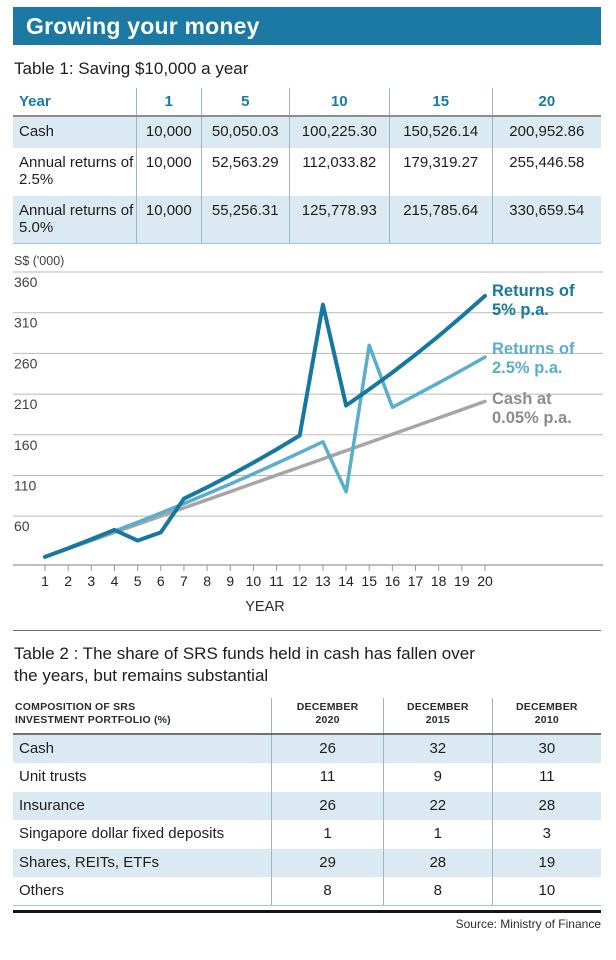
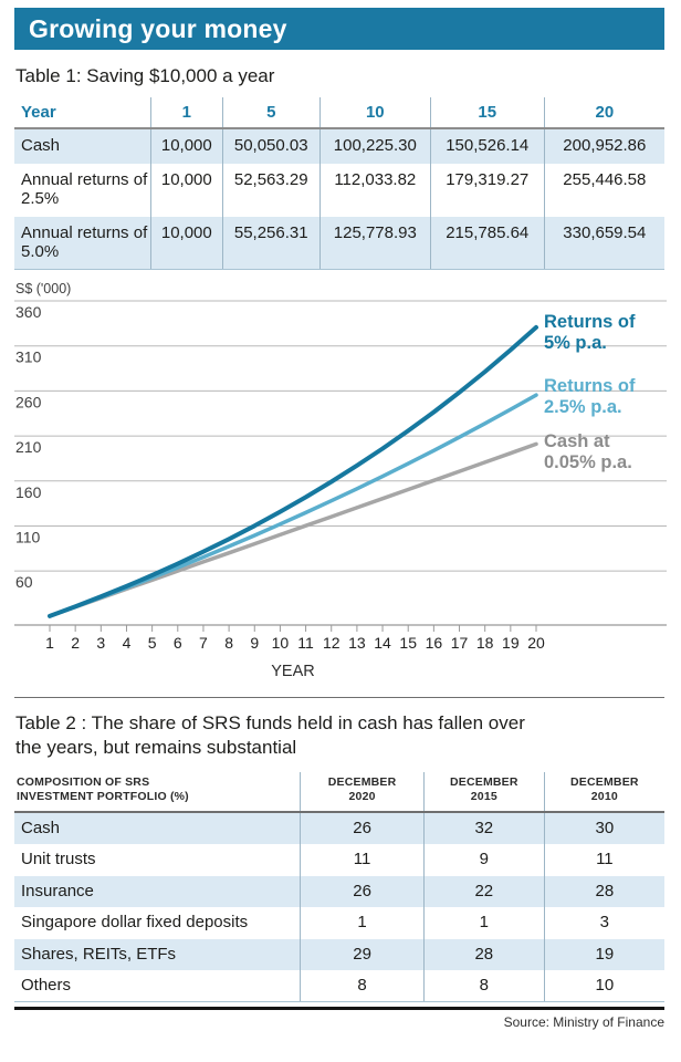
Returns of 5% p.a./5: 30 -> 60
Returns of 5% p.a./6: 40 -> 70
Returns of 5% p.a./13: 320 -> 180
Returns of 2.5% p.a./14: 90 -> 170
Returns of 2.5% p.a./15: 270 -> 180
